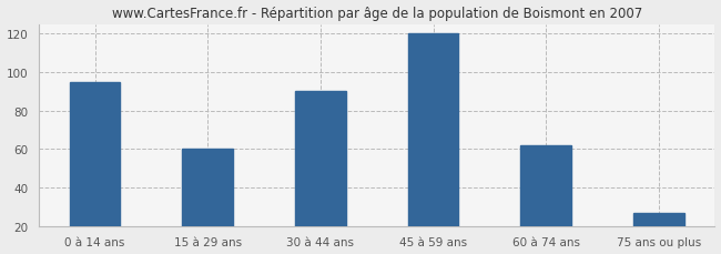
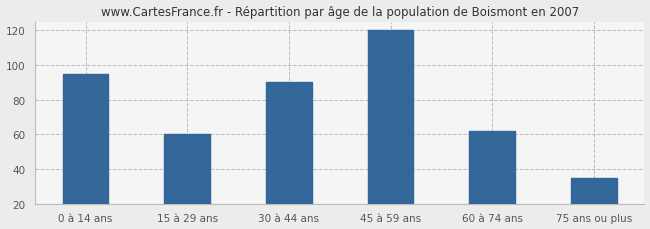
75 ans ou plus: 27 -> 35
